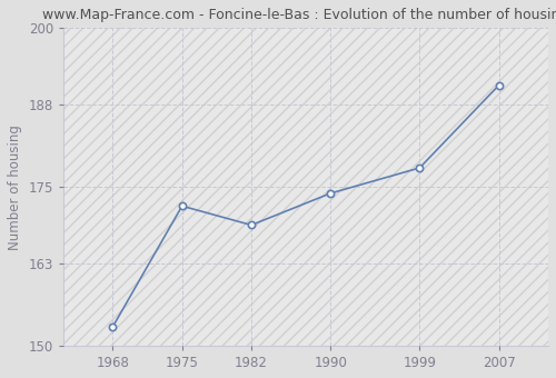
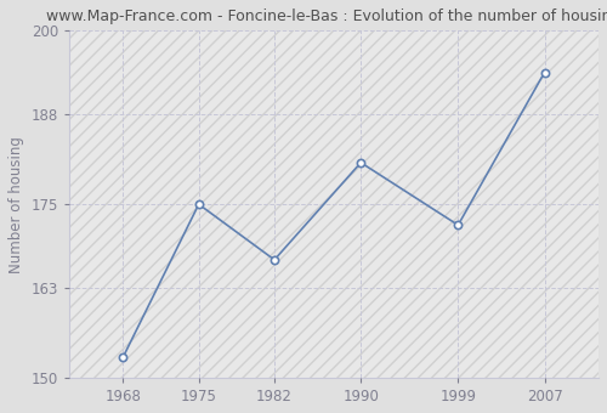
1975: 172 -> 175
1982: 169 -> 167
1990: 174 -> 181
1999: 178 -> 172
2007: 191 -> 194
